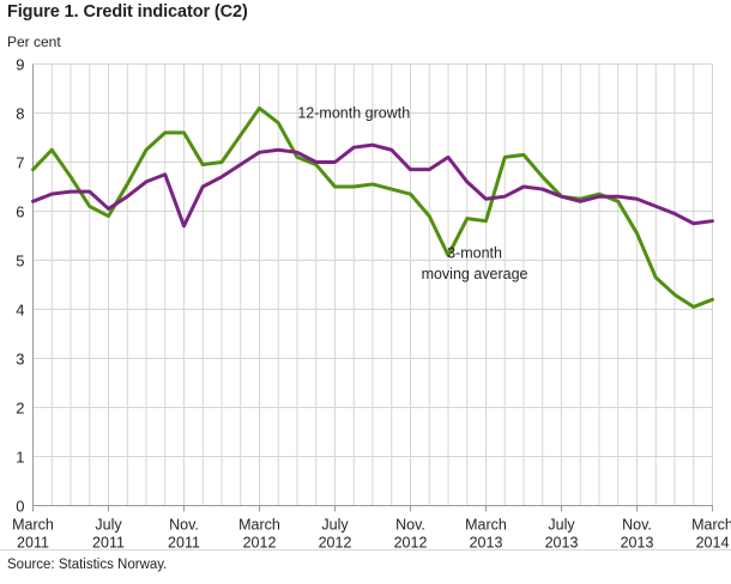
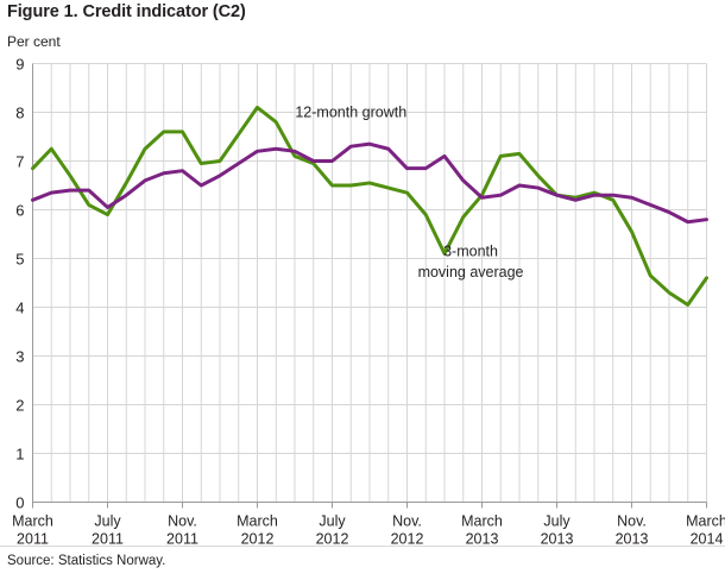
12-month growth/Nov. 2011: 5.7 -> 6.8
3-month moving average/March 2013: 5.8 -> 6.3
3-month moving average/March 2014: 4.2 -> 4.6
